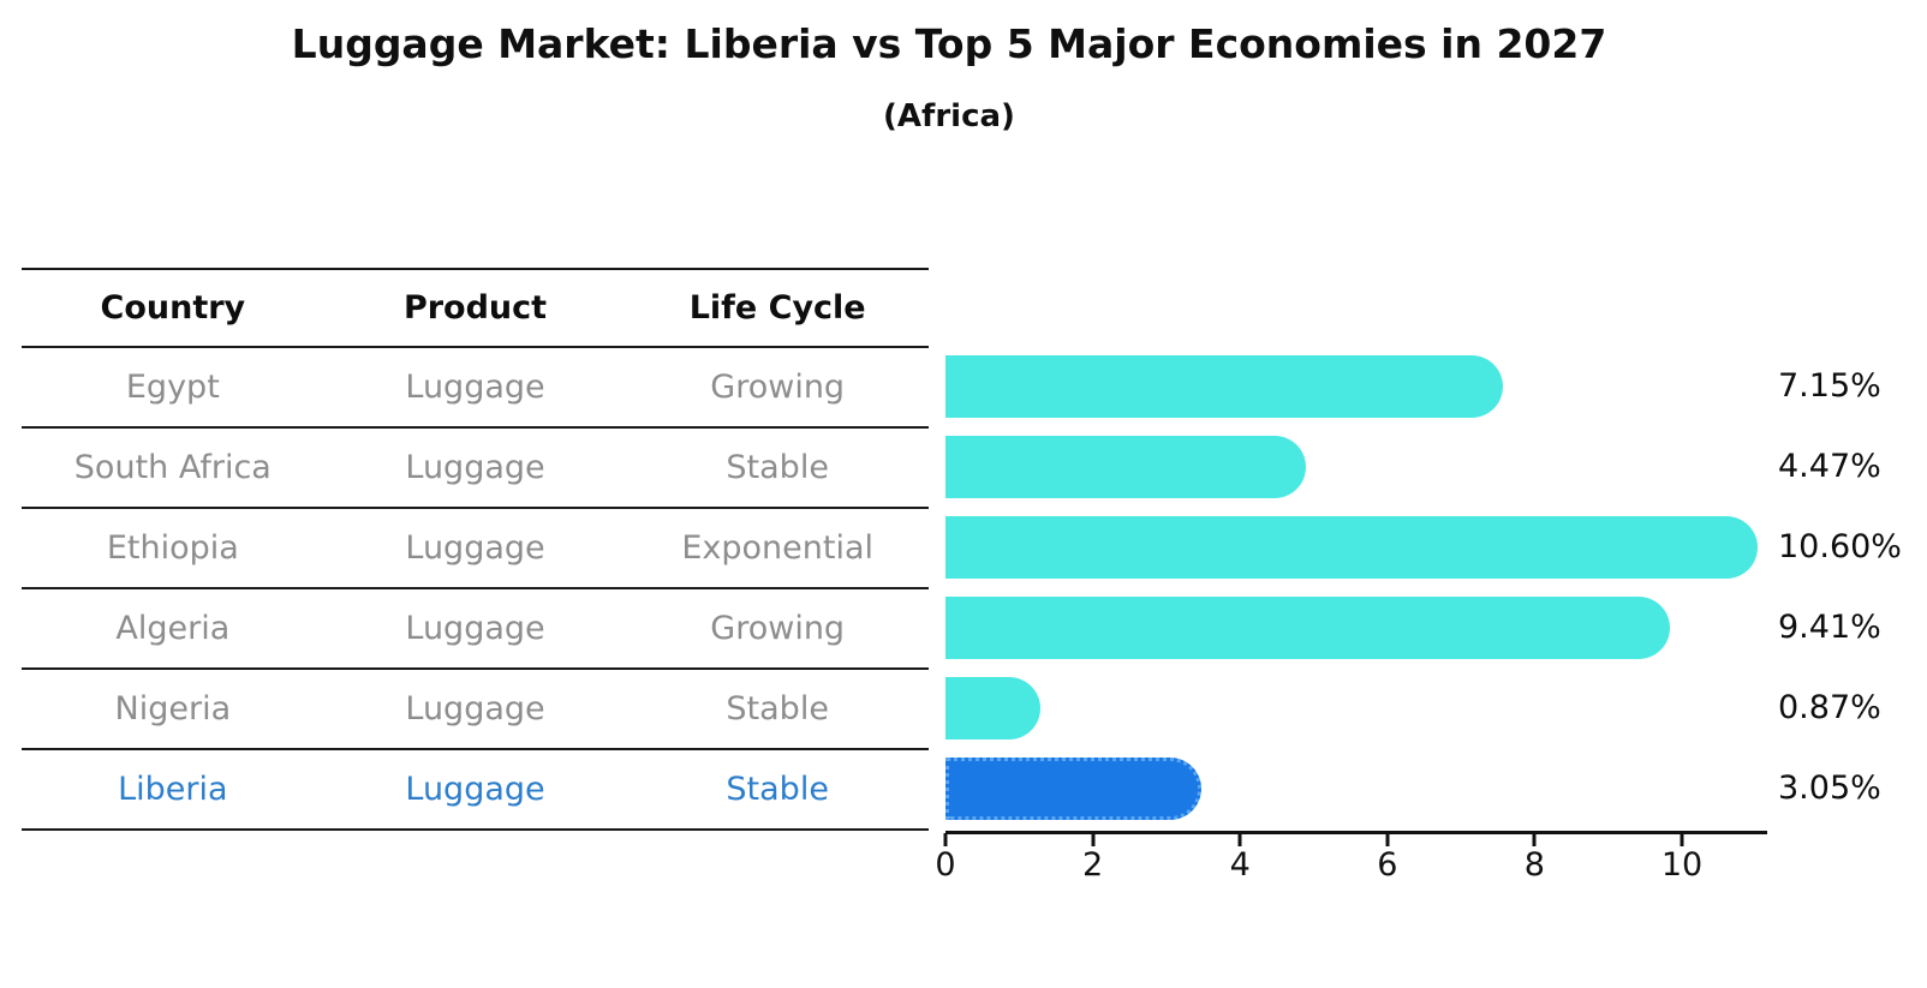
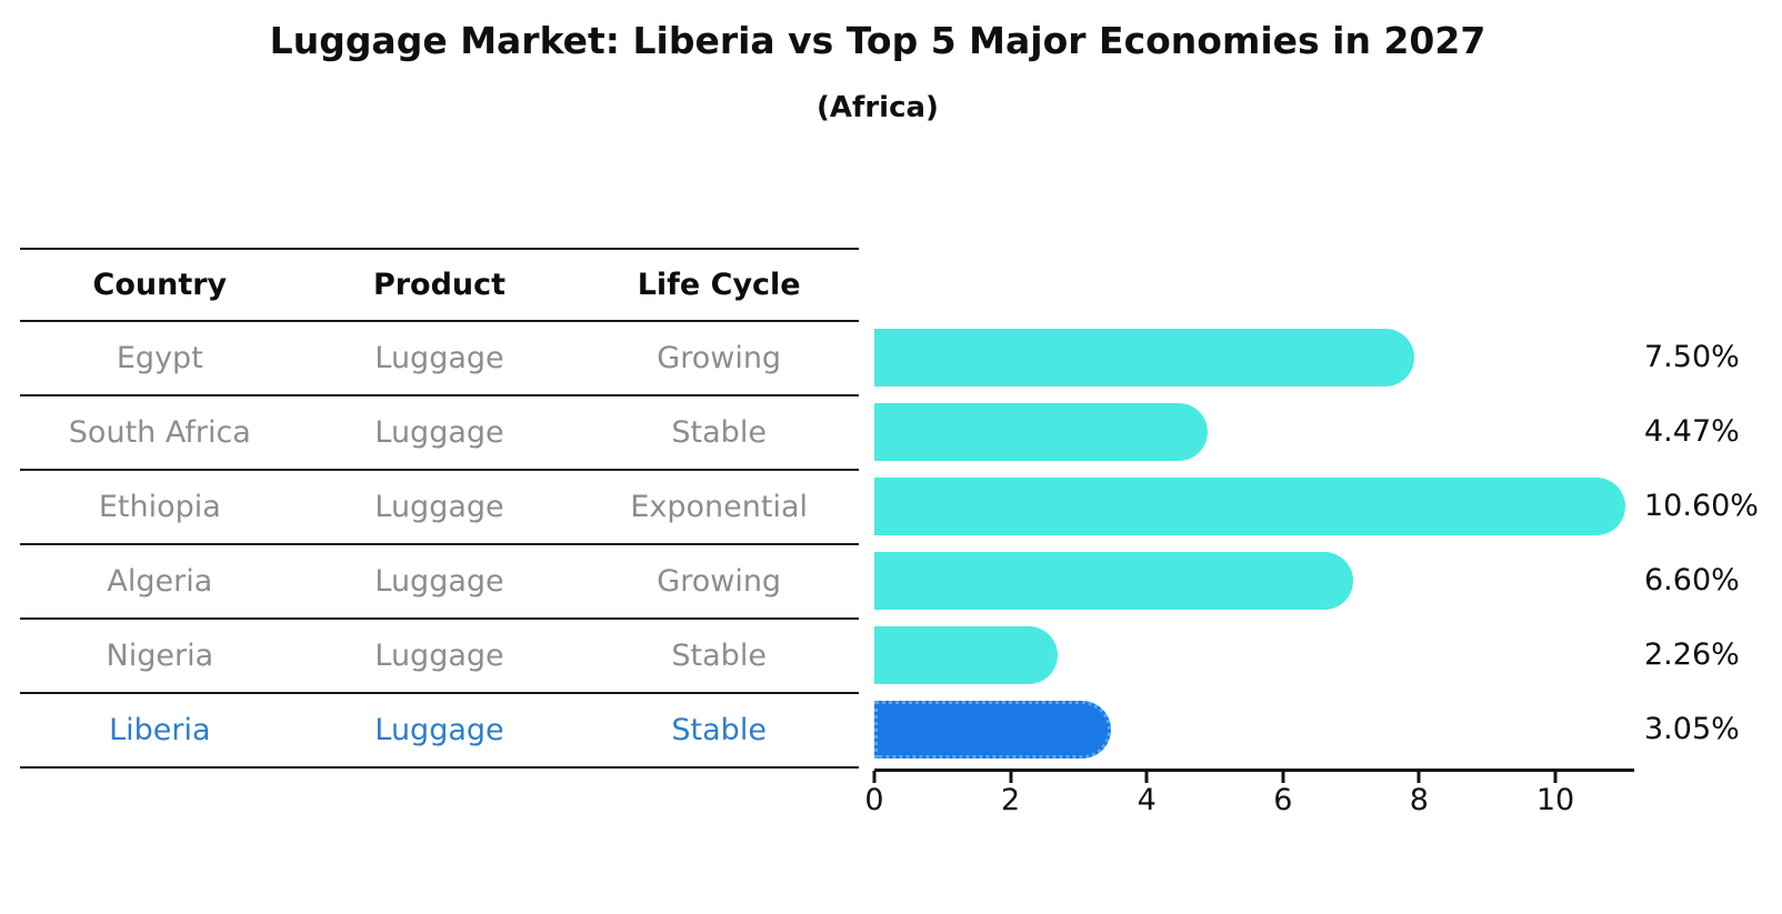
Egypt: 7.15% -> 7.50%
Algeria: 9.41% -> 6.60%
Nigeria: 0.87% -> 2.26%
